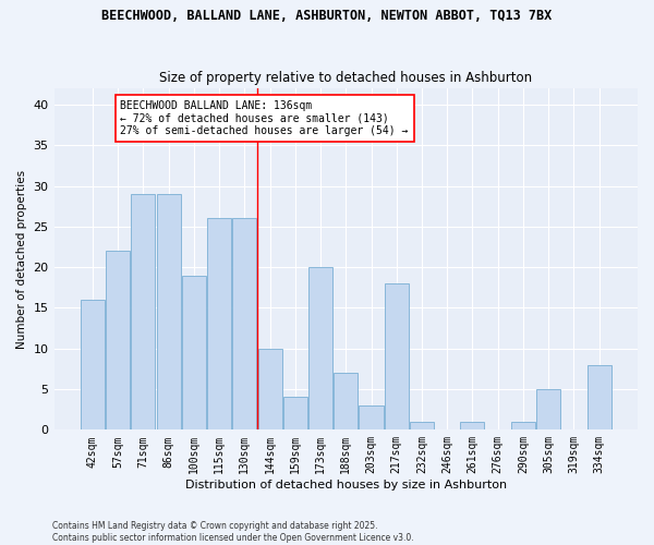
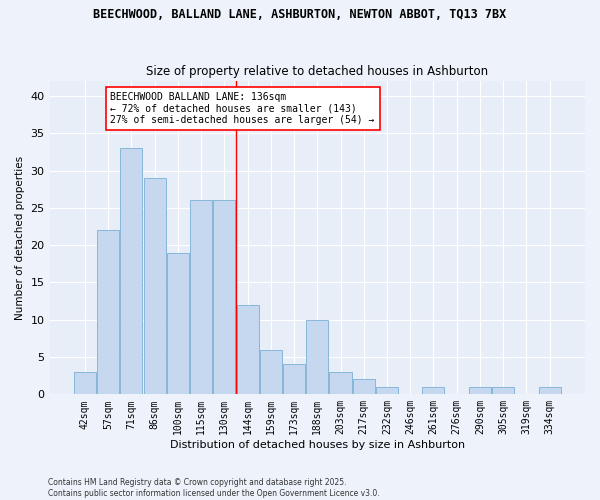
42sqm: 16 -> 3
71sqm: 29 -> 33
144sqm: 10 -> 12
159sqm: 4 -> 6
173sqm: 20 -> 4
188sqm: 7 -> 10
217sqm: 18 -> 2
305sqm: 5 -> 1
334sqm: 8 -> 1
